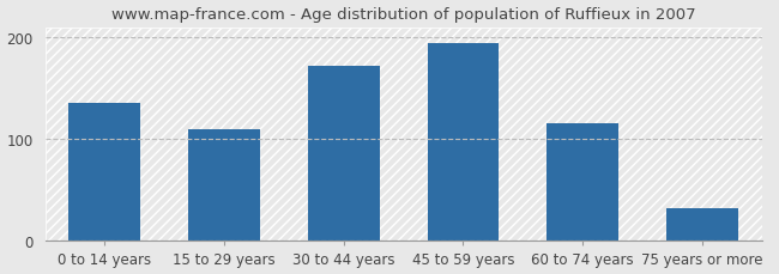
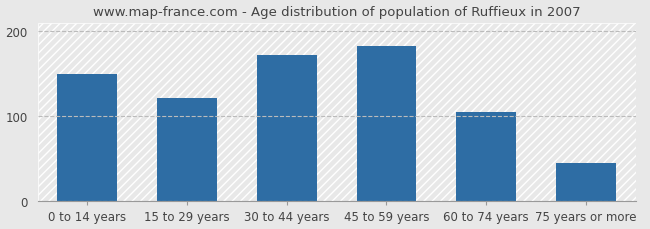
0 to 14 years: 136 -> 150
15 to 29 years: 110 -> 122
45 to 59 years: 194 -> 183
60 to 74 years: 116 -> 105
75 years or more: 32 -> 45
